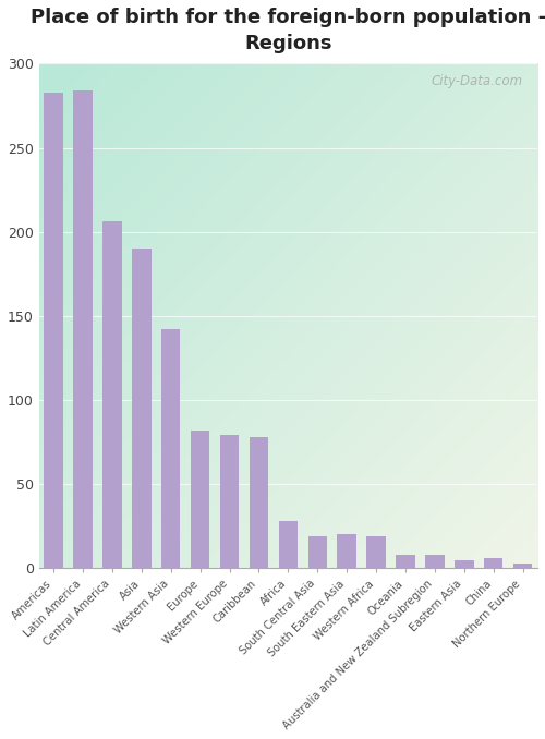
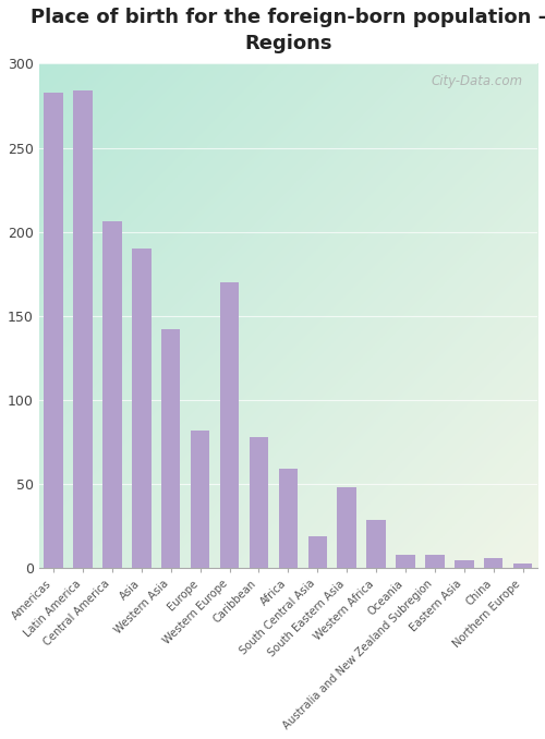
Western Europe: 79 -> 170
Africa: 28 -> 59
South Eastern Asia: 20 -> 48
Western Africa: 19 -> 29
